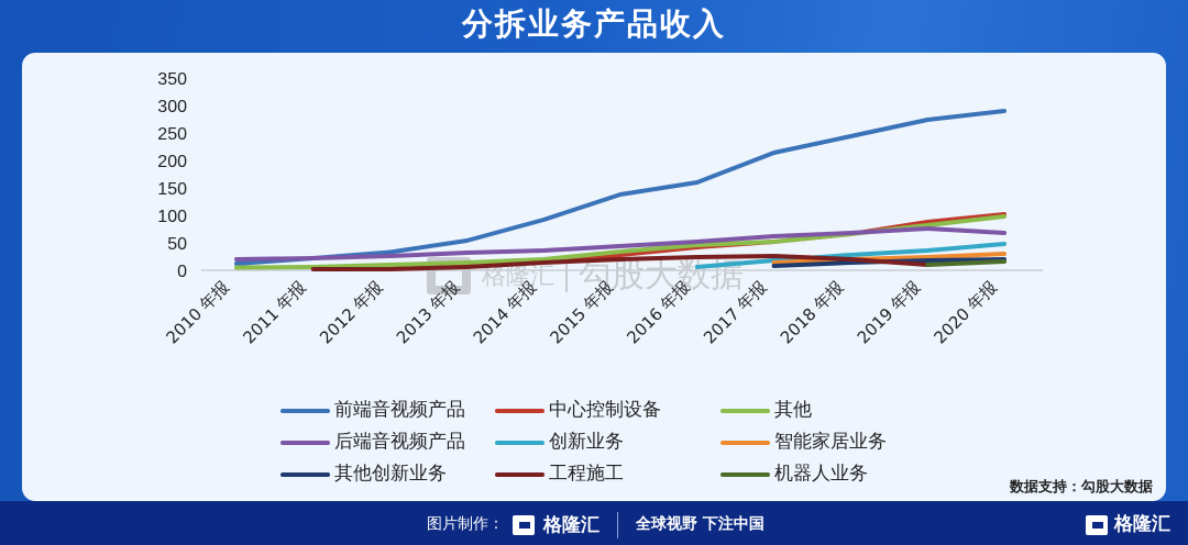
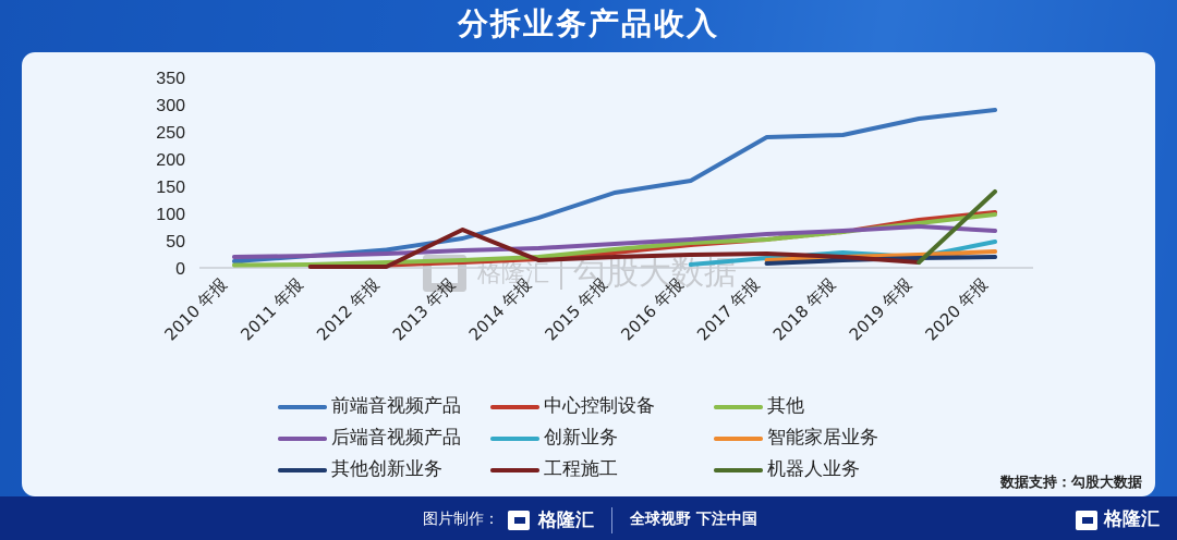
工程施工/2013 年报: 10 -> 70
前端音视频产品/2017 年报: 210 -> 240
创新业务/2019 年报: 40 -> 20
机器人业务/2020 年报: 20 -> 140
